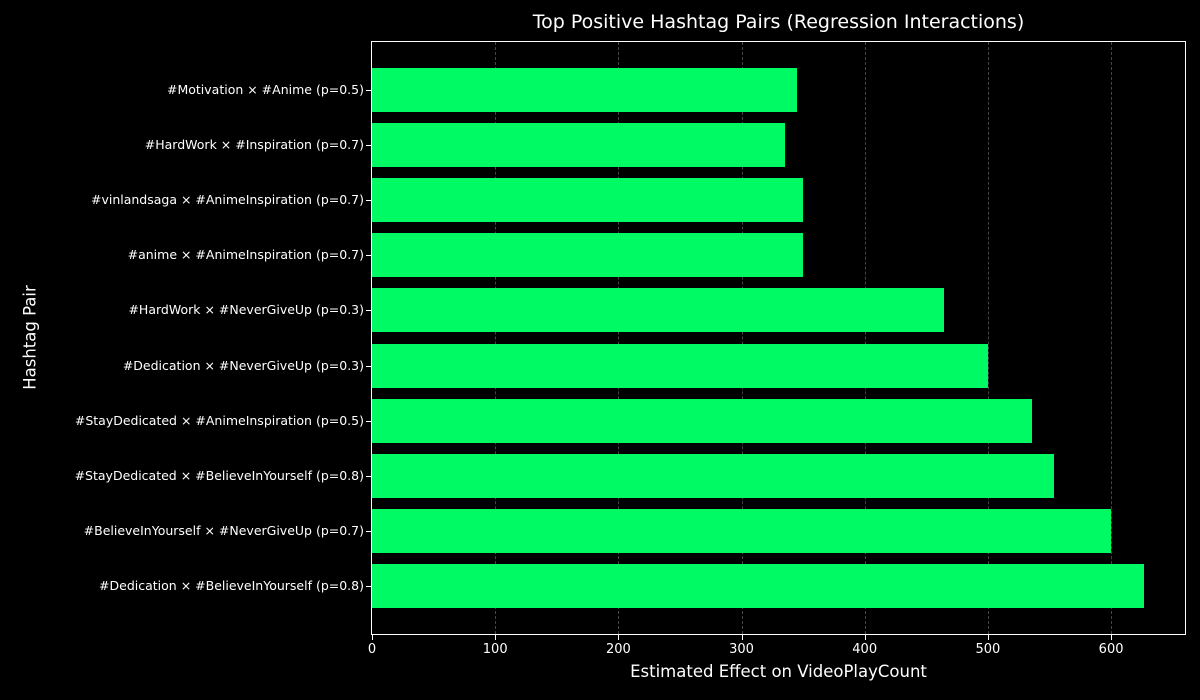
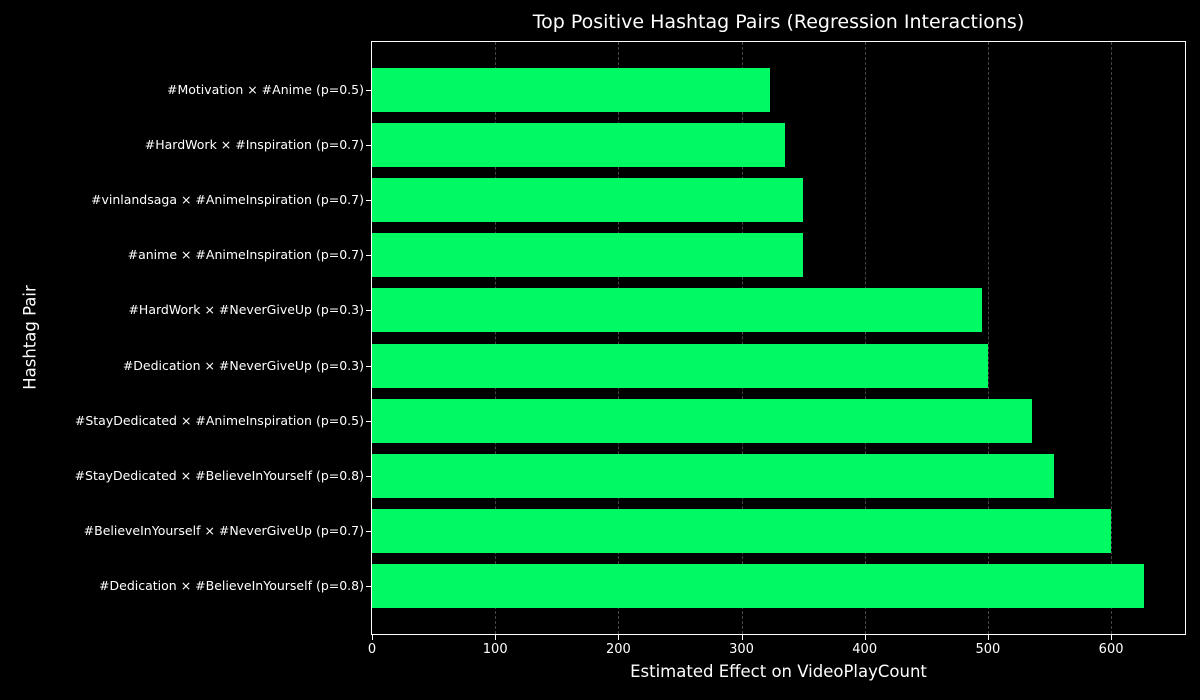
#Motivation × #Anime (p=0.5): 345 -> 323
#HardWork × #NeverGiveUp (p=0.3): 464 -> 495
